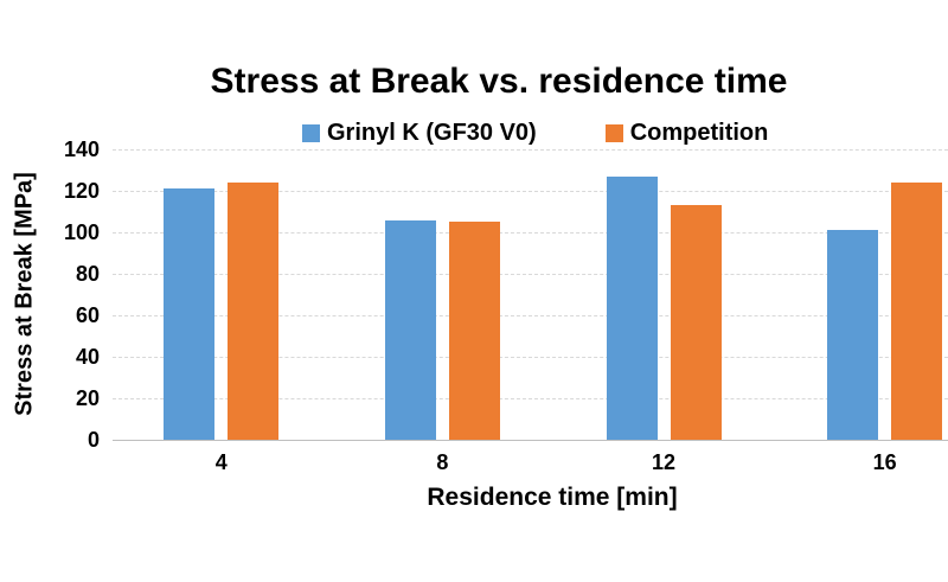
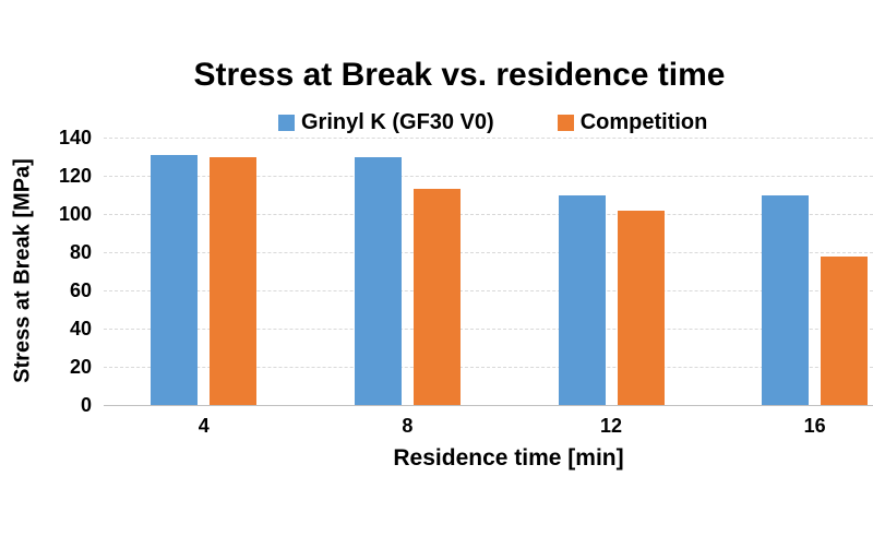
Grinyl K (GF30 V0)/4: 121 -> 131
Competition/4: 124 -> 130
Grinyl K (GF30 V0)/8: 106 -> 130
Competition/8: 105 -> 113
Grinyl K (GF30 V0)/12: 127 -> 110
Competition/12: 113 -> 102
Grinyl K (GF30 V0)/16: 101 -> 110
Competition/16: 124 -> 78
